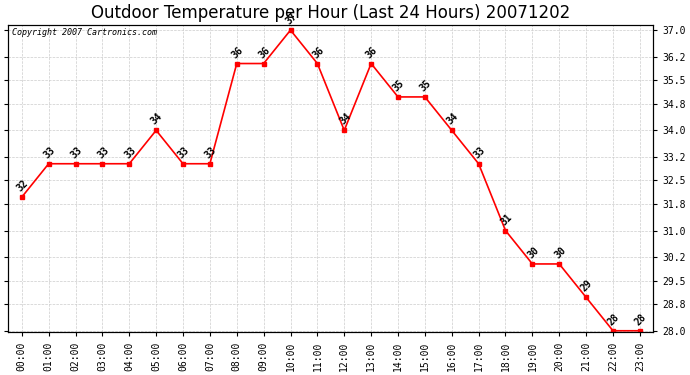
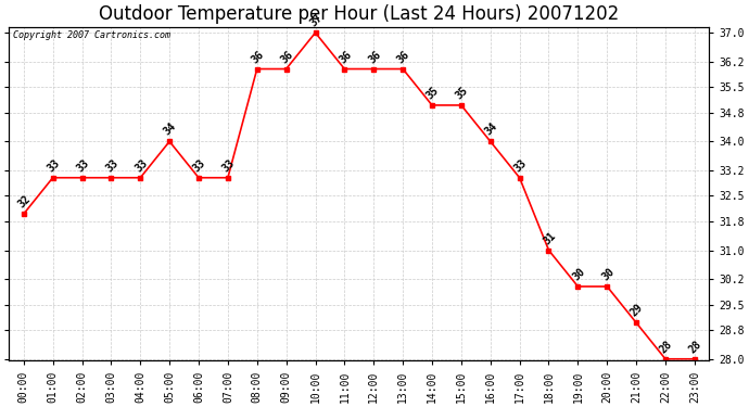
12:00: 34 -> 36
